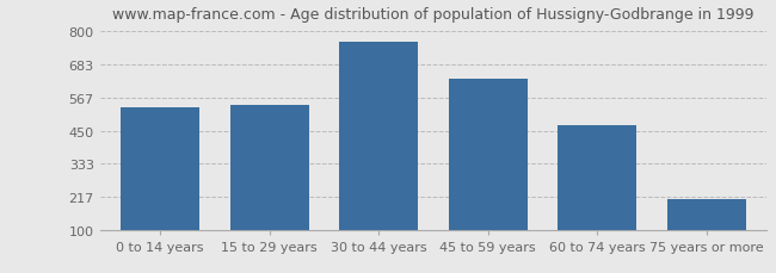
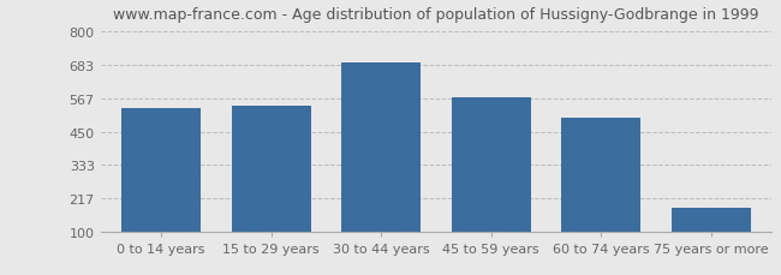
30 to 44 years: 765 -> 693
45 to 59 years: 635 -> 571
60 to 74 years: 470 -> 499
75 years or more: 210 -> 183
